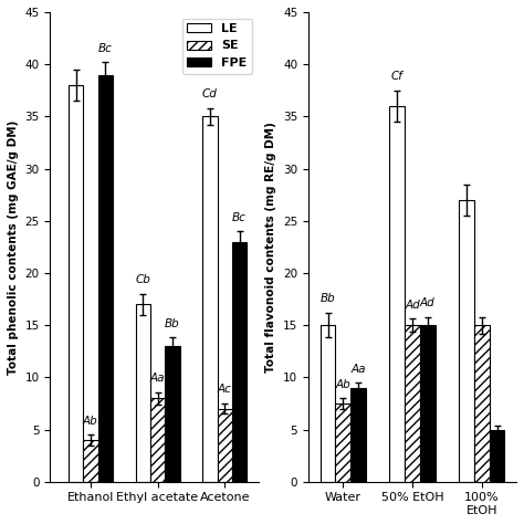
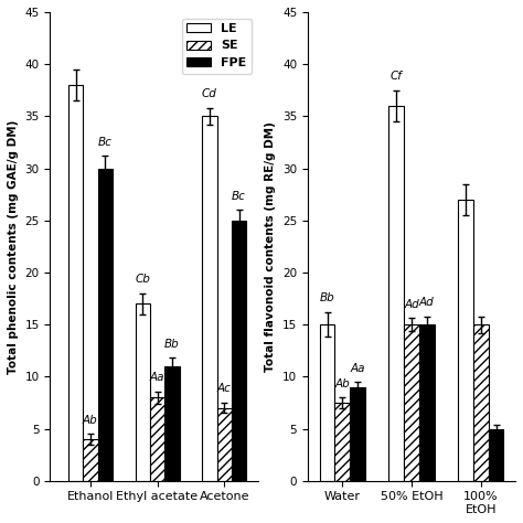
FPE/Ethanol: 39 -> 30
FPE/Ethyl acetate: 13 -> 11
FPE/Acetone: 23 -> 25
